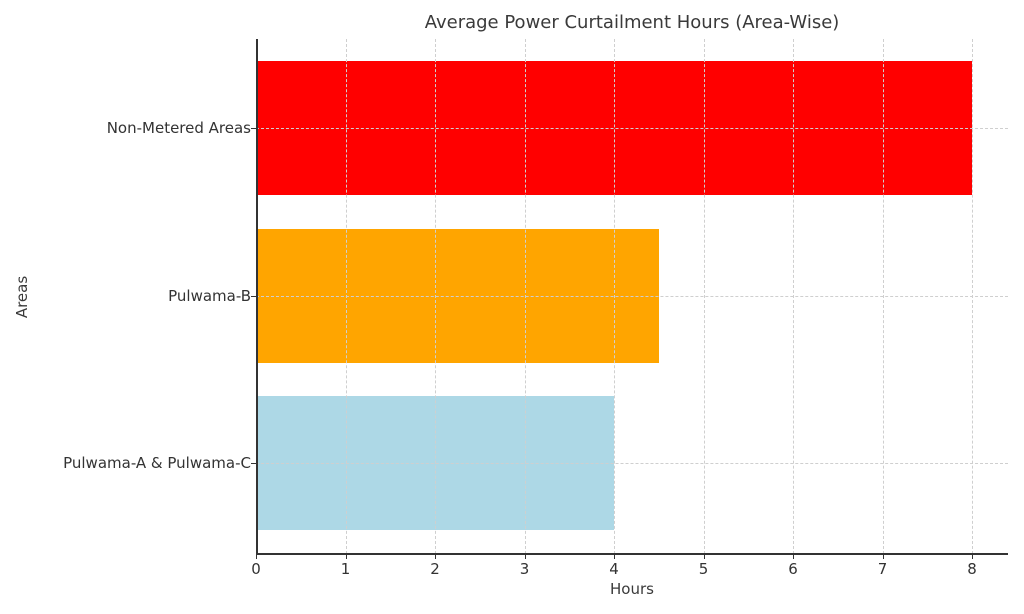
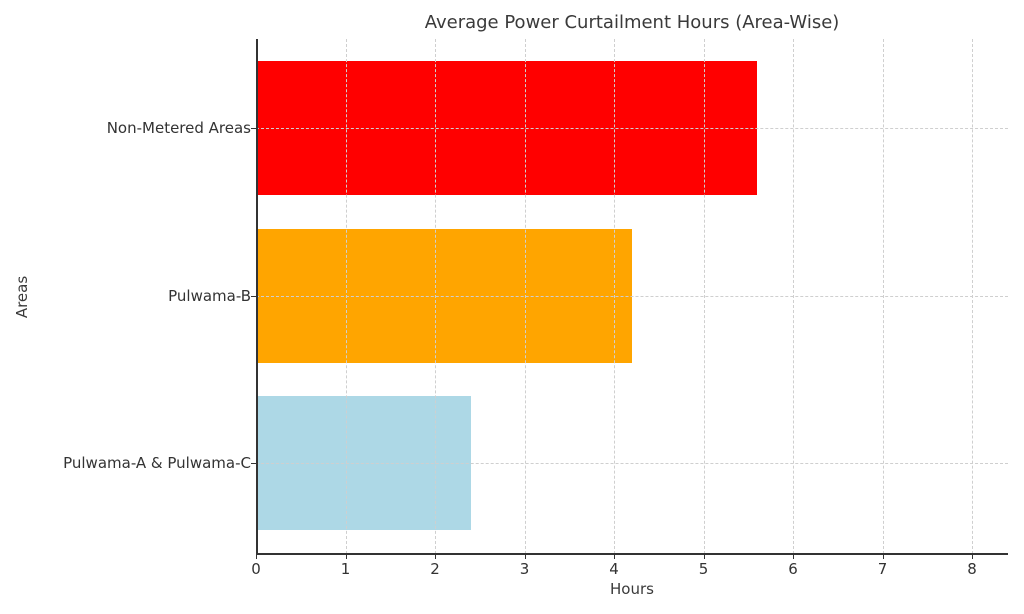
Pulwama-A & Pulwama-C: 4.0 -> 2.4
Pulwama-B: 4.5 -> 4.2
Non-Metered Areas: 8.0 -> 5.6
